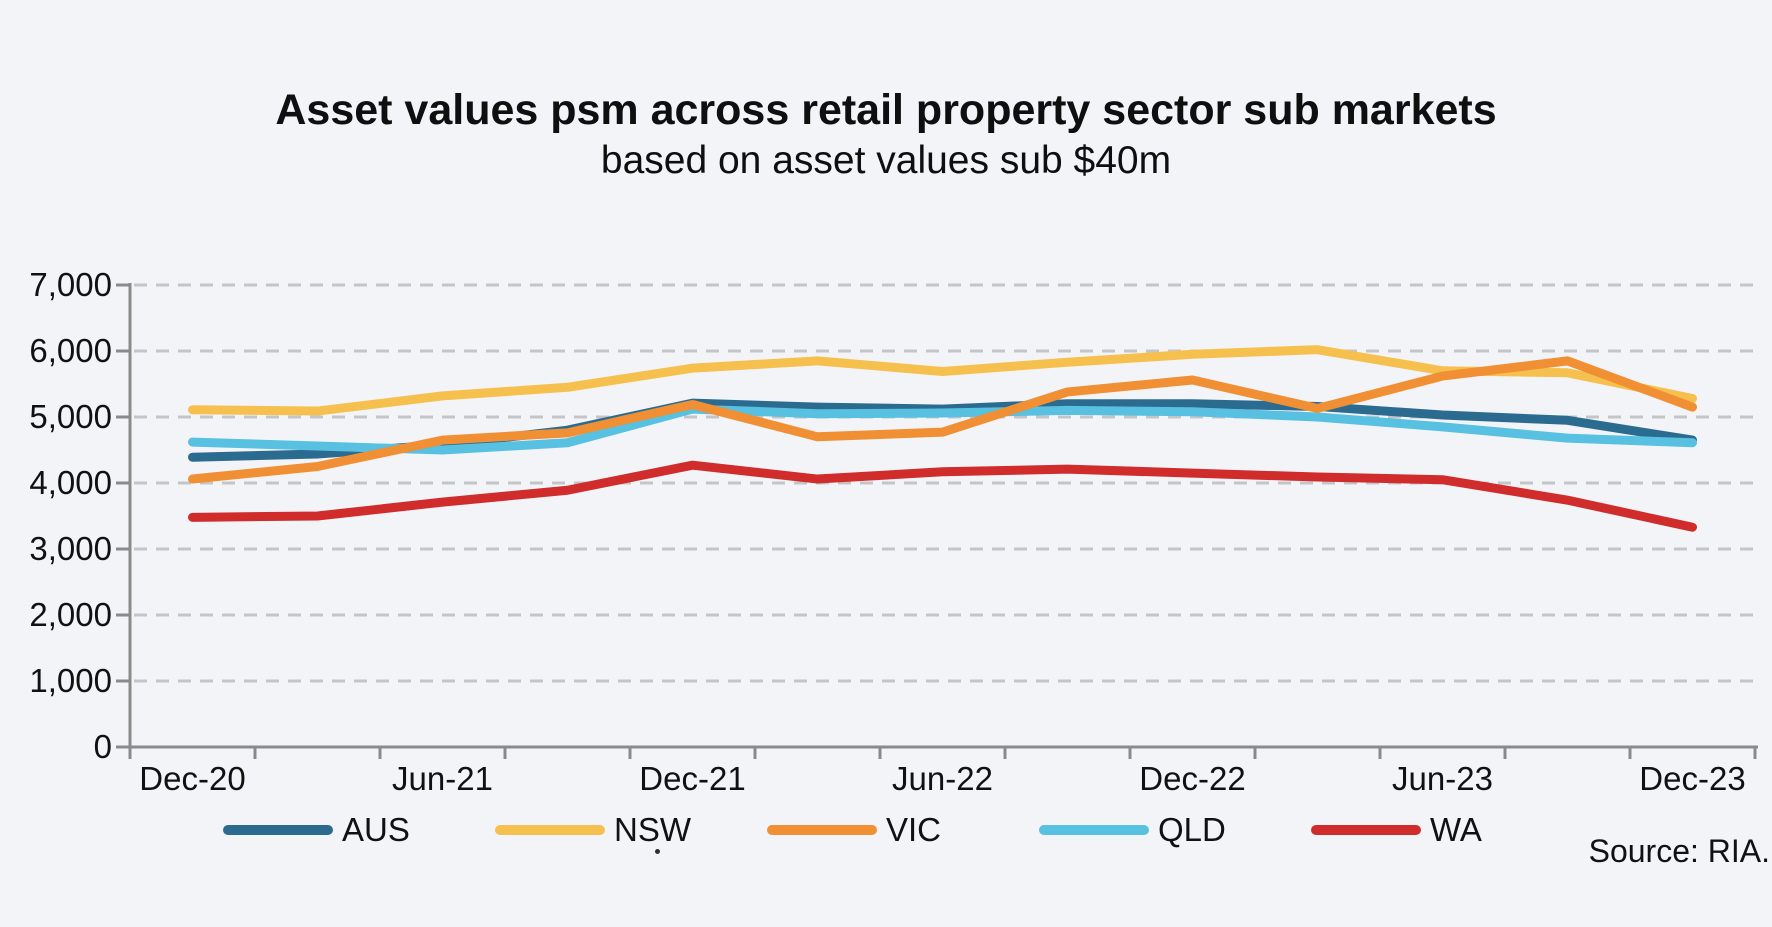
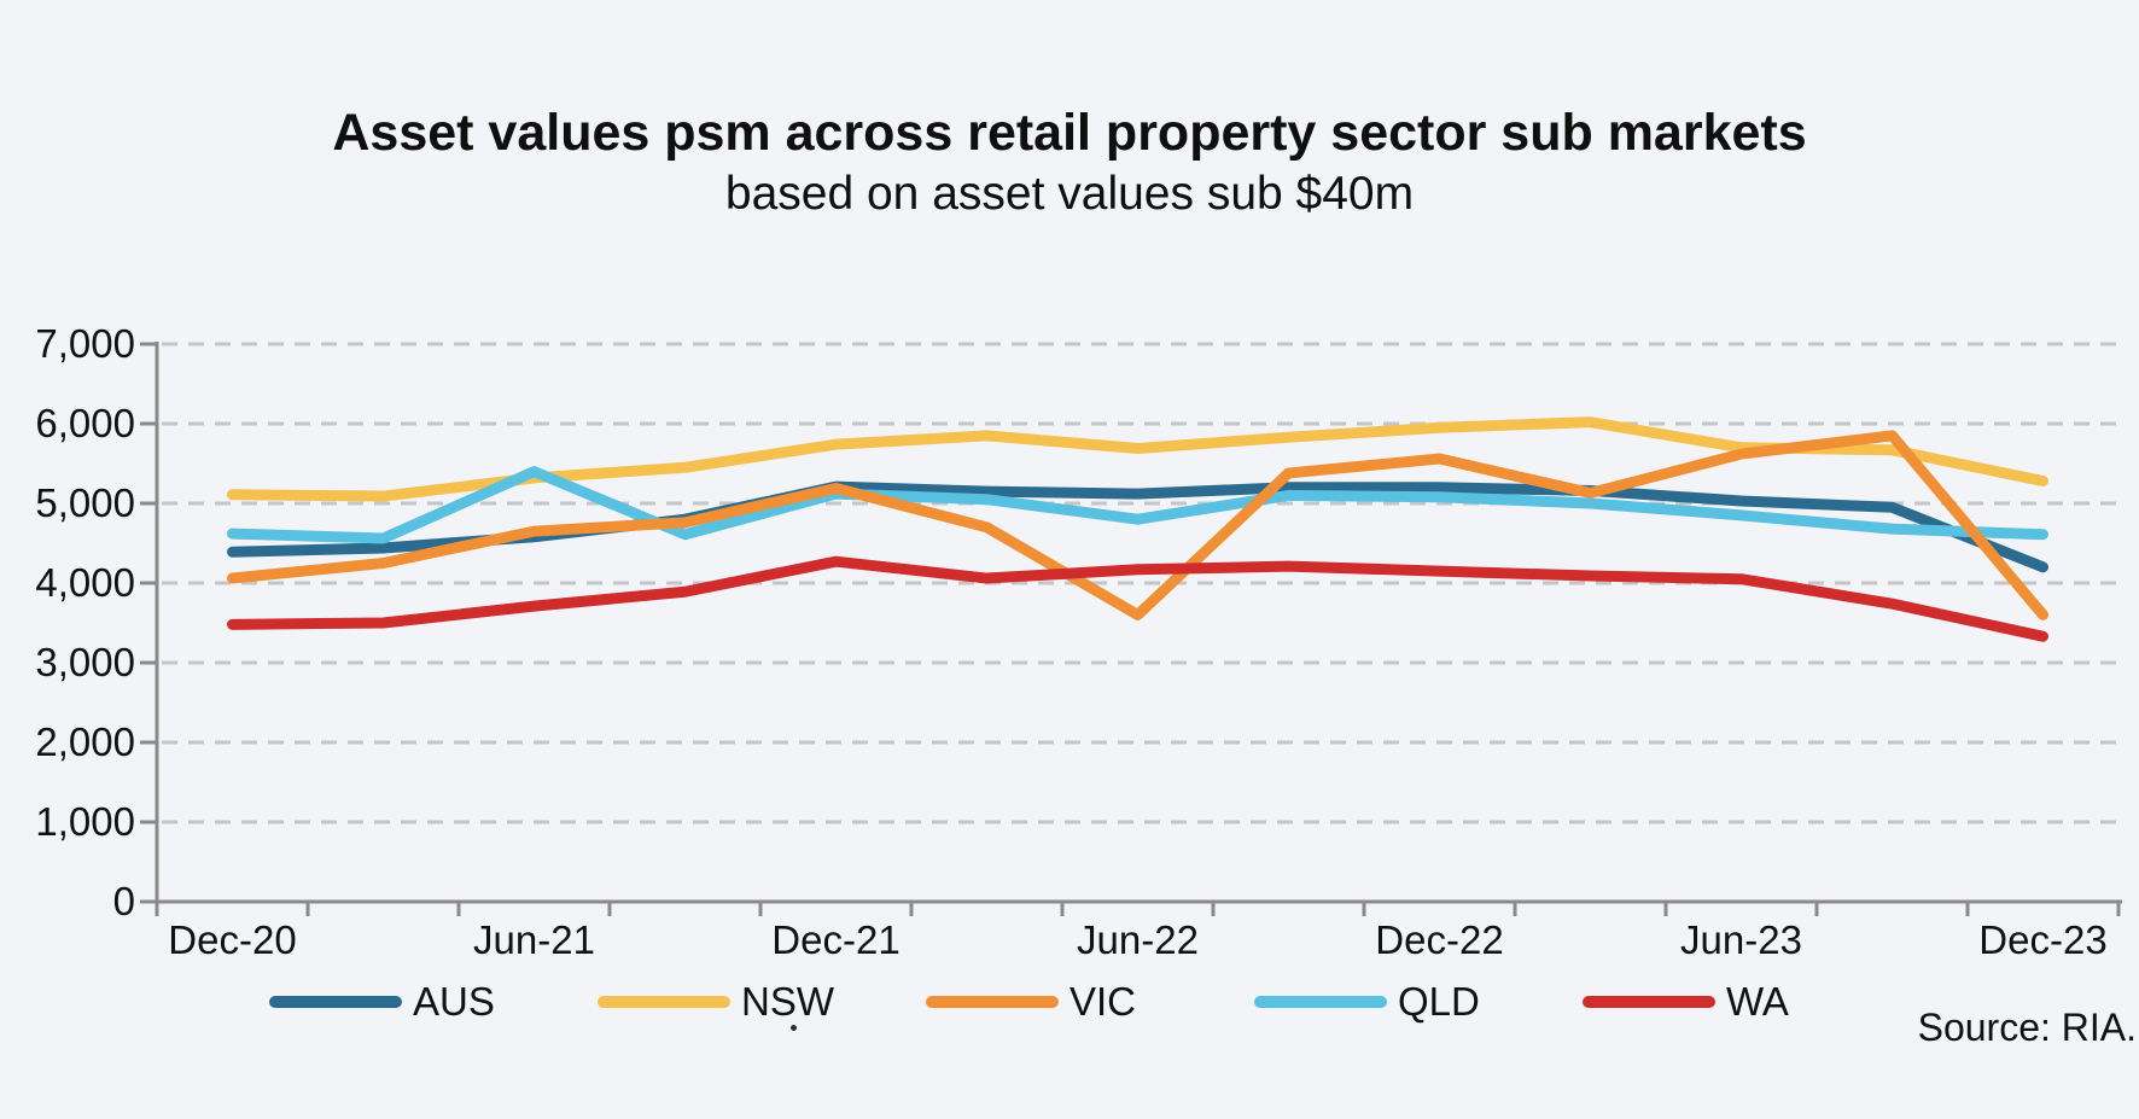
QLD/Jun-21: 4500 -> 5400
VIC/Jun-22: 4800 -> 3600
QLD/Jun-22: 5100 -> 4800
AUS/Dec-23: 4600 -> 4200
VIC/Dec-23: 5200 -> 3600
